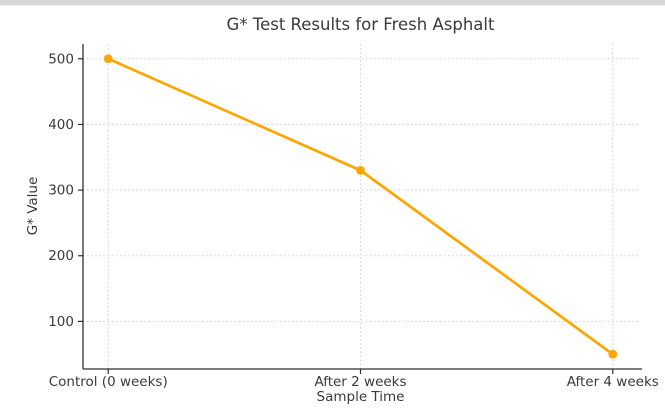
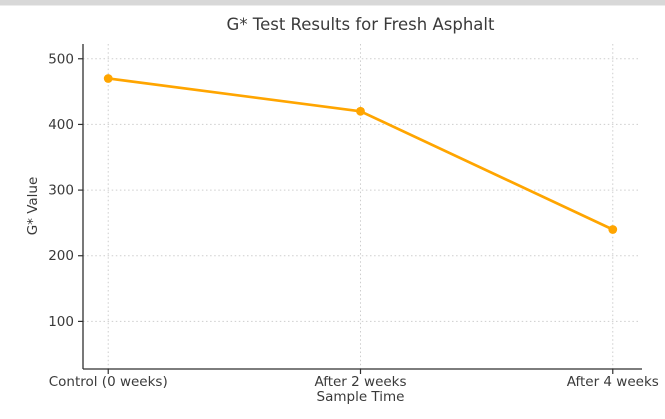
Control (0 weeks): 500 -> 470
After 2 weeks: 330 -> 420
After 4 weeks: 50 -> 240
